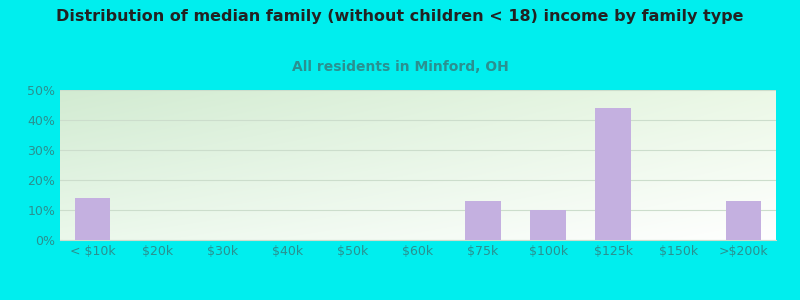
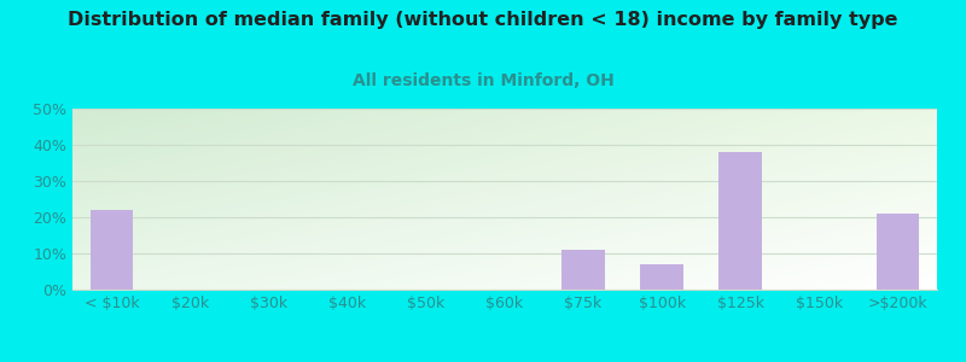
< $10k: 14% -> 22%
$75k: 13% -> 11%
$100k: 10% -> 7%
$125k: 44% -> 38%
>$200k: 13% -> 21%
